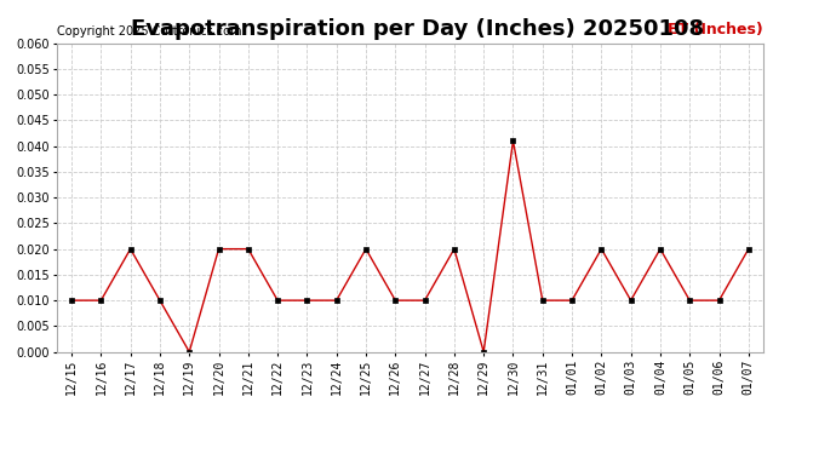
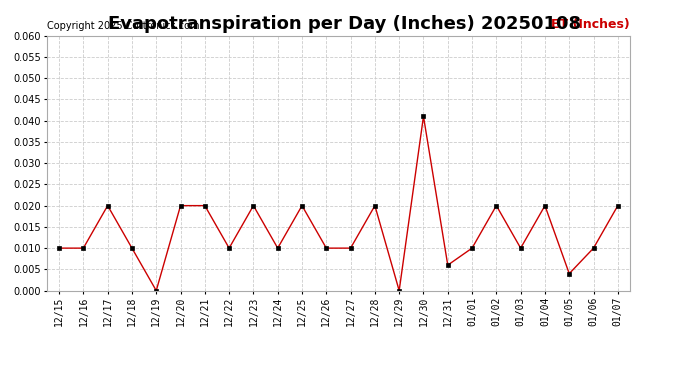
12/23: 0.010 -> 0.020
12/31: 0.010 -> 0.006
01/05: 0.010 -> 0.004
